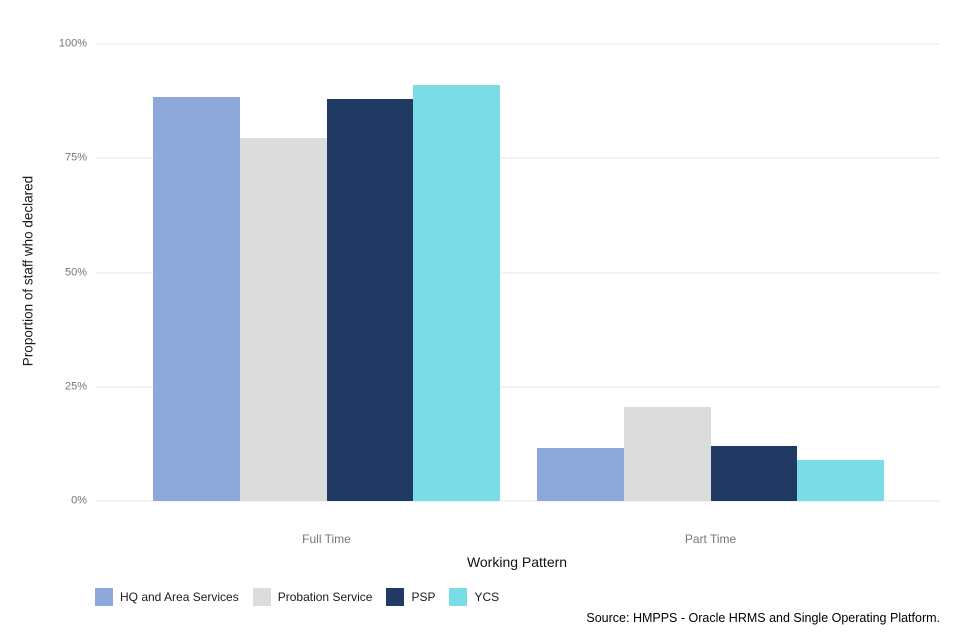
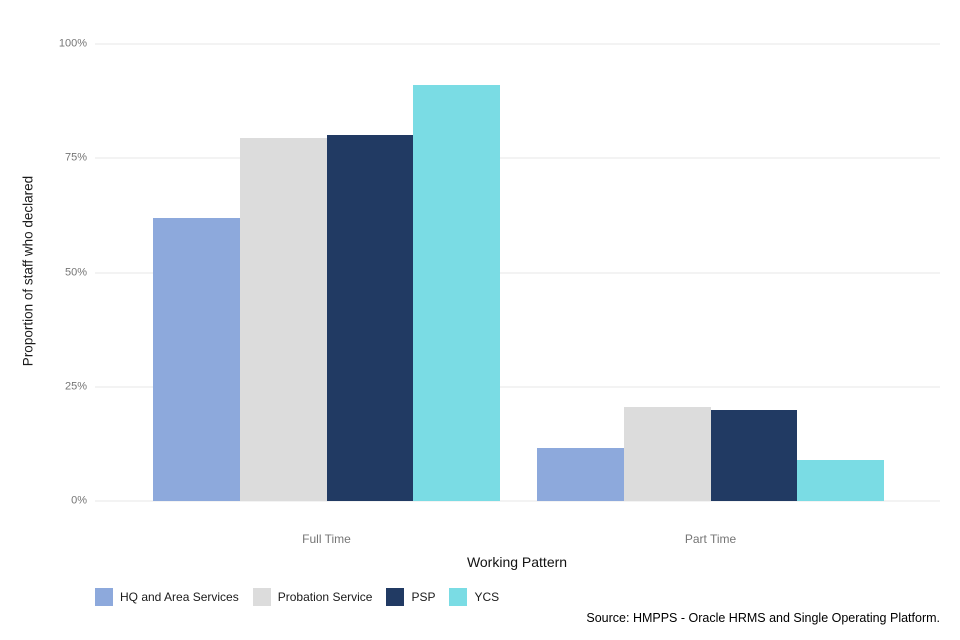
HQ and Area Services/Full Time: 88% -> 62%
PSP/Full Time: 88% -> 80%
PSP/Part Time: 12% -> 20%
